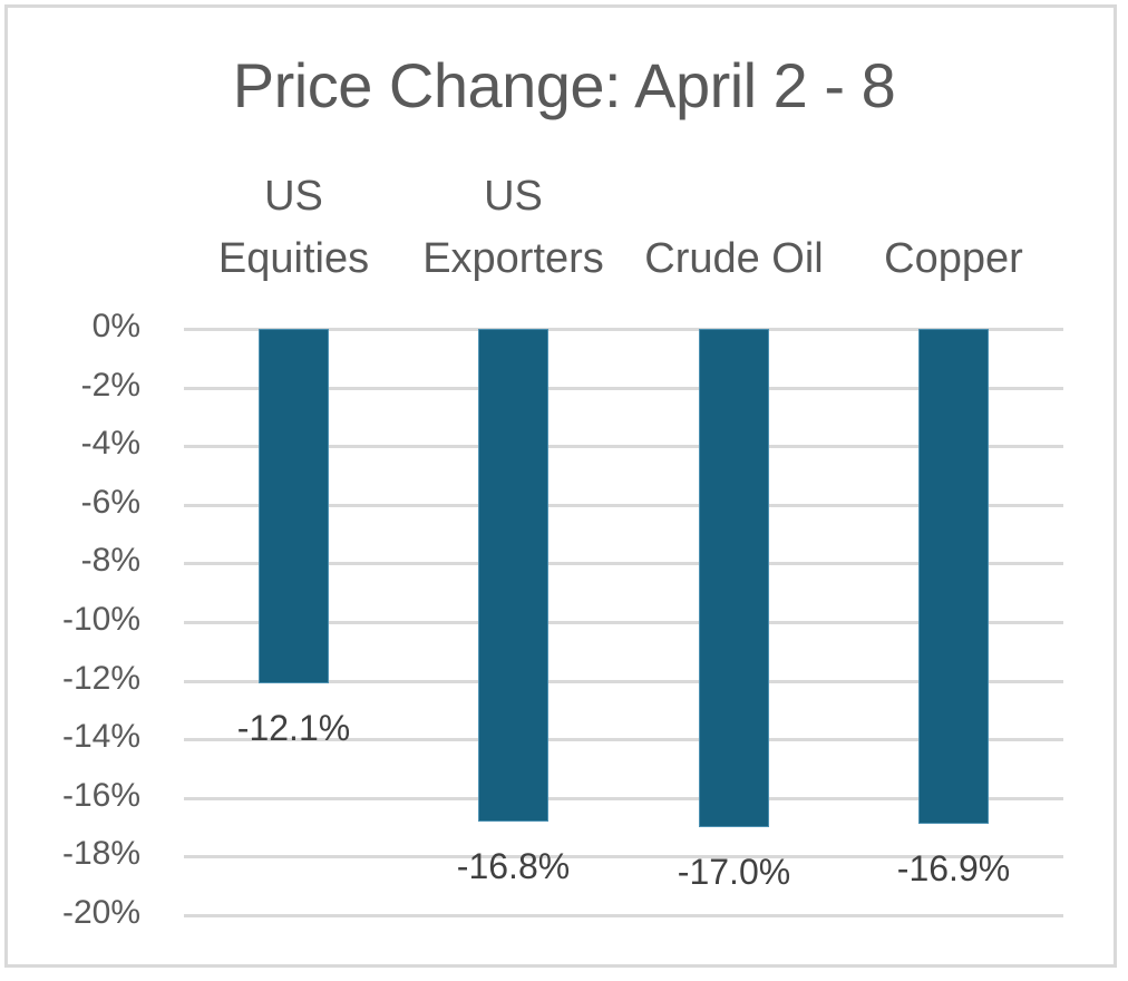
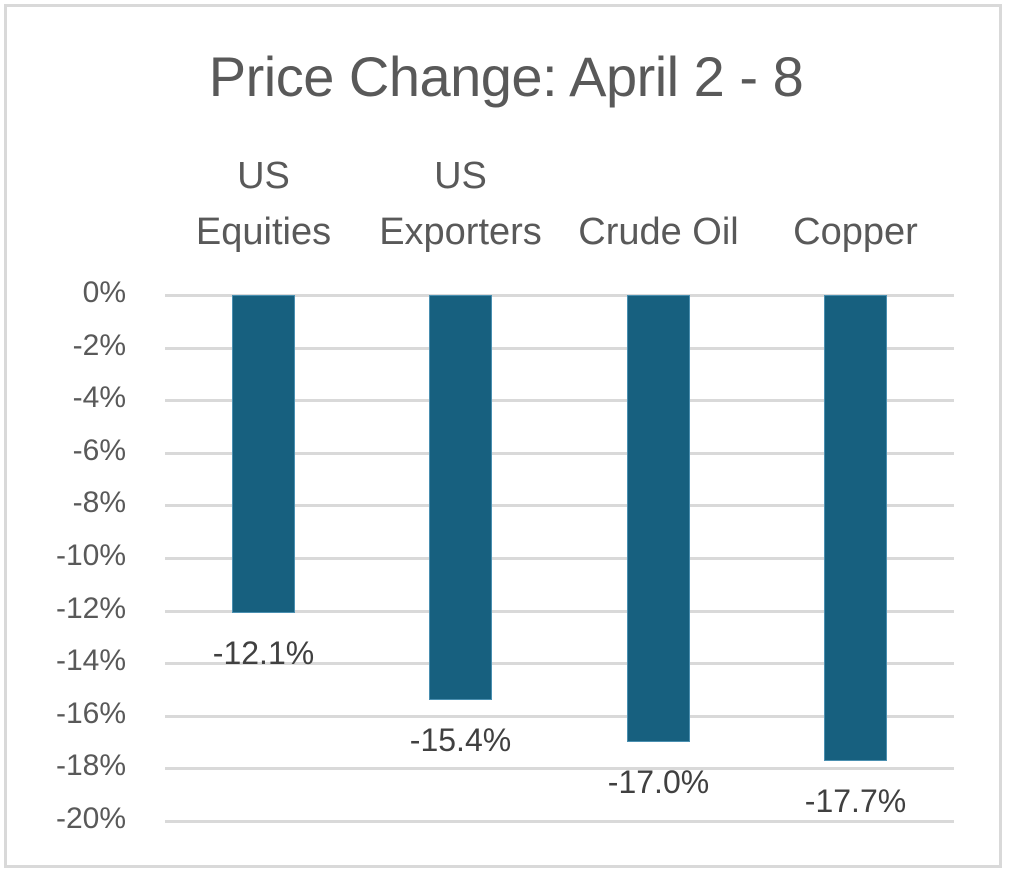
US Exporters: -16.8% -> -15.4%
Copper: -16.9% -> -17.7%
